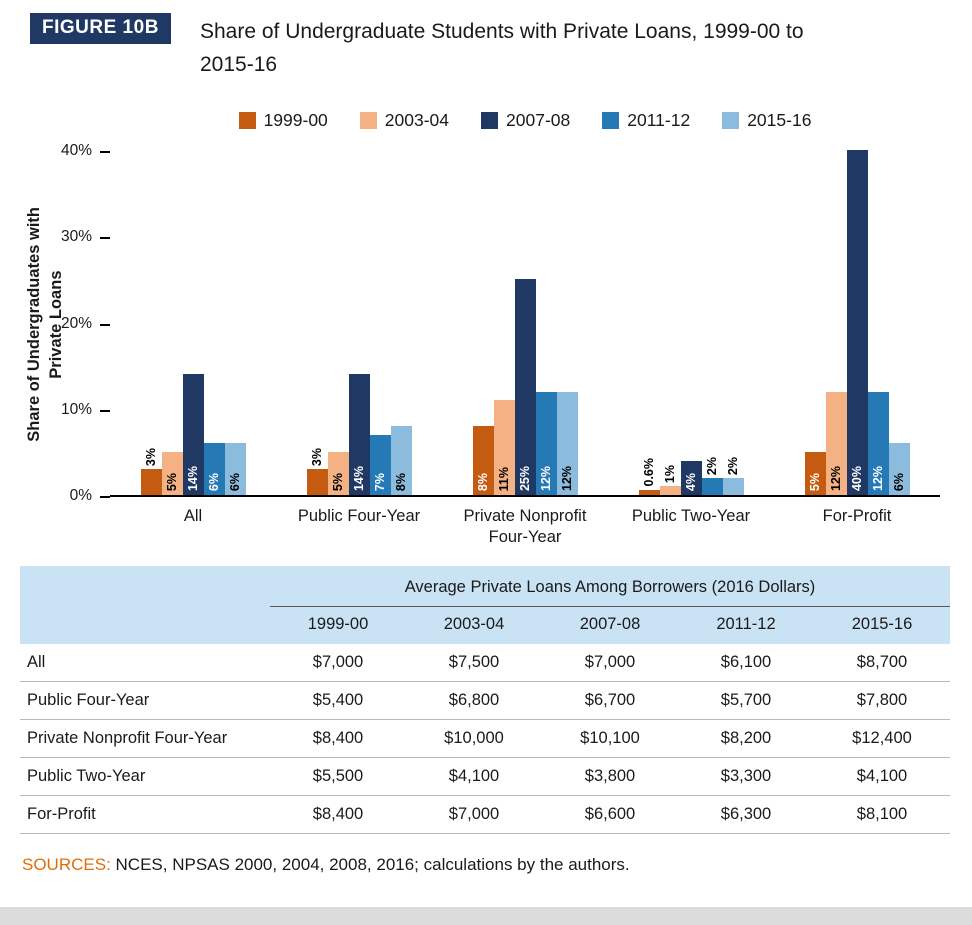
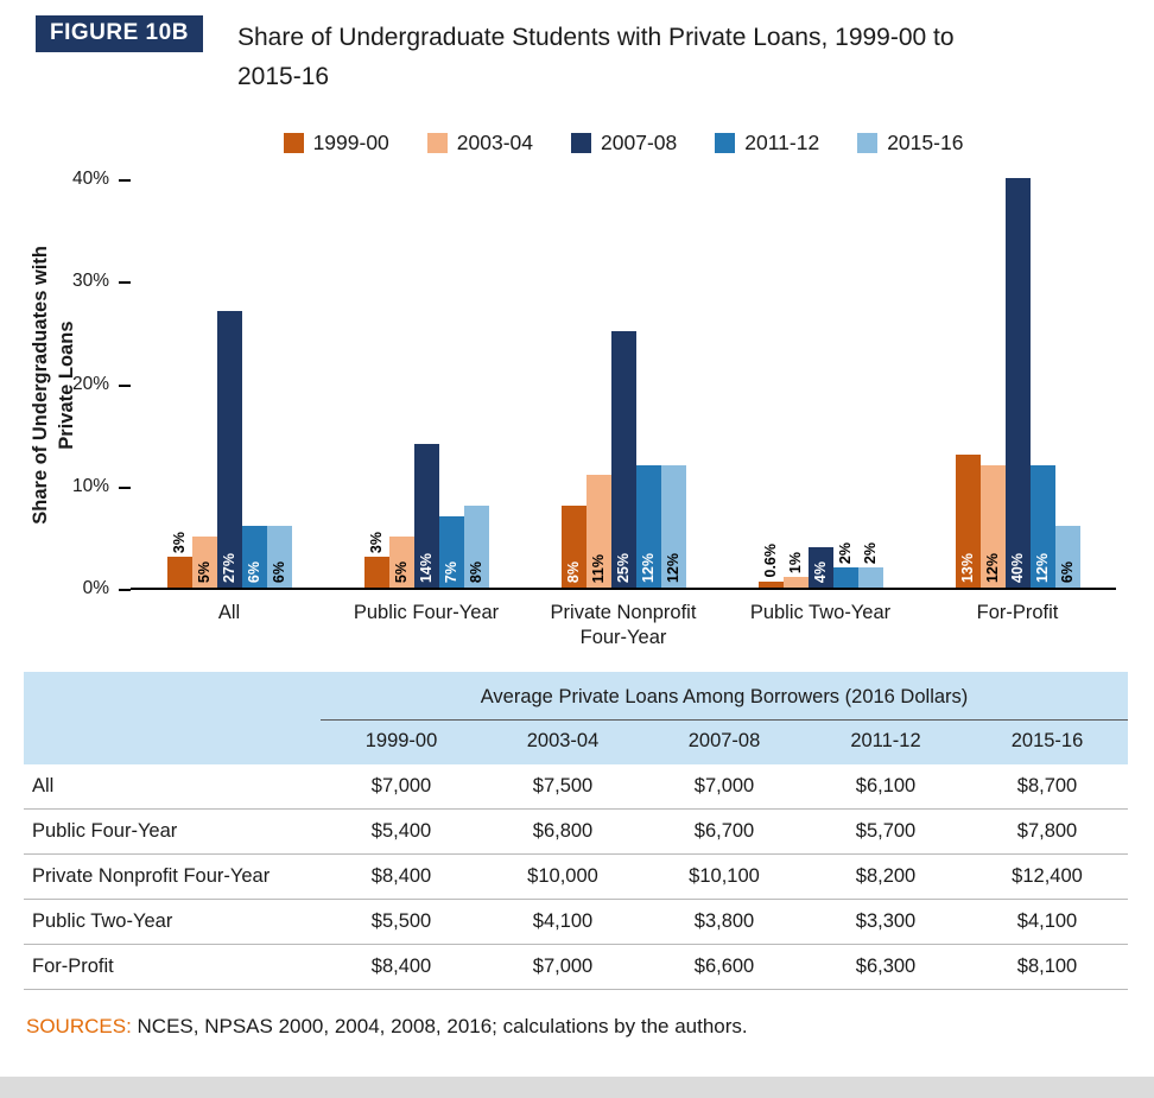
2007-08/All: 14% -> 27%
1999-00/For-Profit: 5% -> 13%
